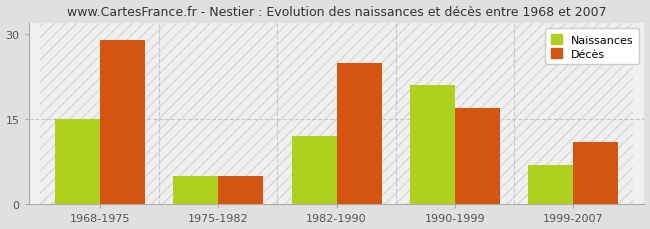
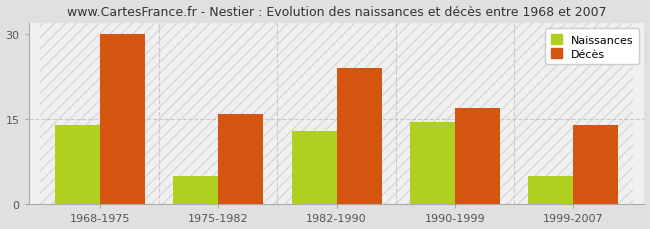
Naissances/1968-1975: 15.0 -> 14.0
Décès/1968-1975: 29 -> 30
Décès/1975-1982: 5 -> 16
Naissances/1982-1990: 12.0 -> 13.0
Décès/1982-1990: 25 -> 24
Naissances/1990-1999: 21.0 -> 14.5
Naissances/1999-2007: 7.0 -> 5.0
Décès/1999-2007: 11 -> 14
